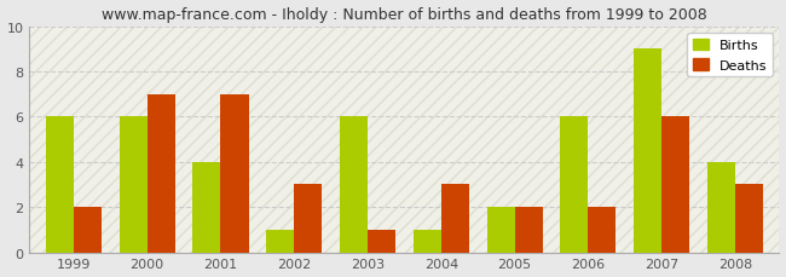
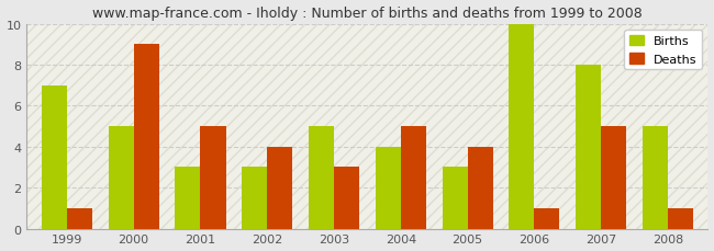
Births/1999: 6 -> 7
Deaths/1999: 2 -> 1
Births/2000: 6 -> 5
Deaths/2000: 7 -> 9
Births/2001: 4 -> 3
Deaths/2001: 7 -> 5
Births/2002: 1 -> 3
Deaths/2002: 3 -> 4
Births/2003: 6 -> 5
Deaths/2003: 1 -> 3
Births/2004: 1 -> 4
Deaths/2004: 3 -> 5
Births/2005: 2 -> 3
Deaths/2005: 2 -> 4
Births/2006: 6 -> 10
Deaths/2006: 2 -> 1
Births/2007: 9 -> 8
Deaths/2007: 6 -> 5
Births/2008: 4 -> 5
Deaths/2008: 3 -> 1
